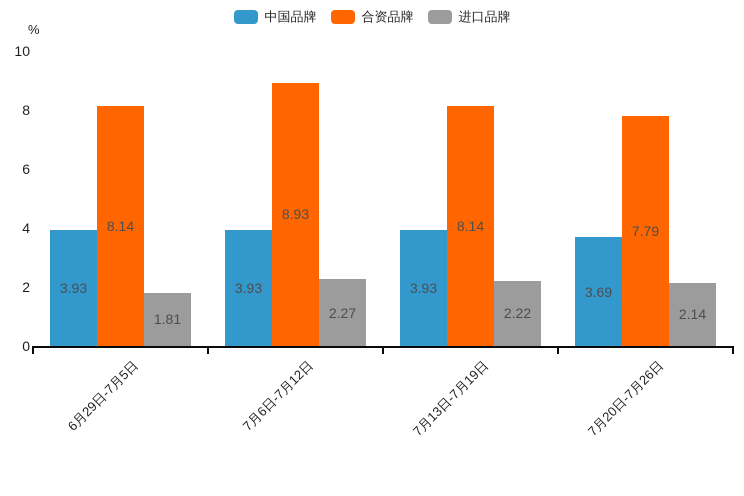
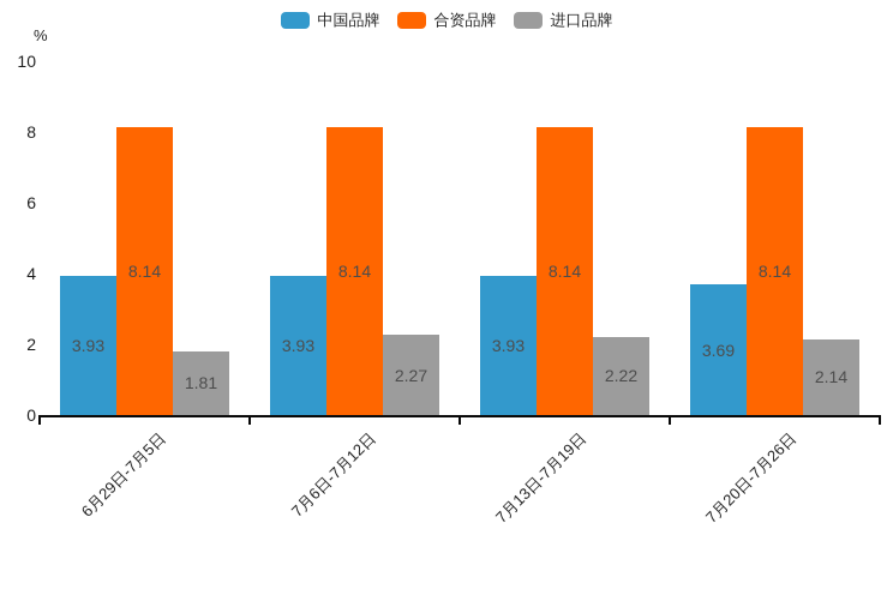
合资品牌/7月6日-7月12日: 8.93 -> 8.14
合资品牌/7月20日-7月26日: 7.79 -> 8.14
